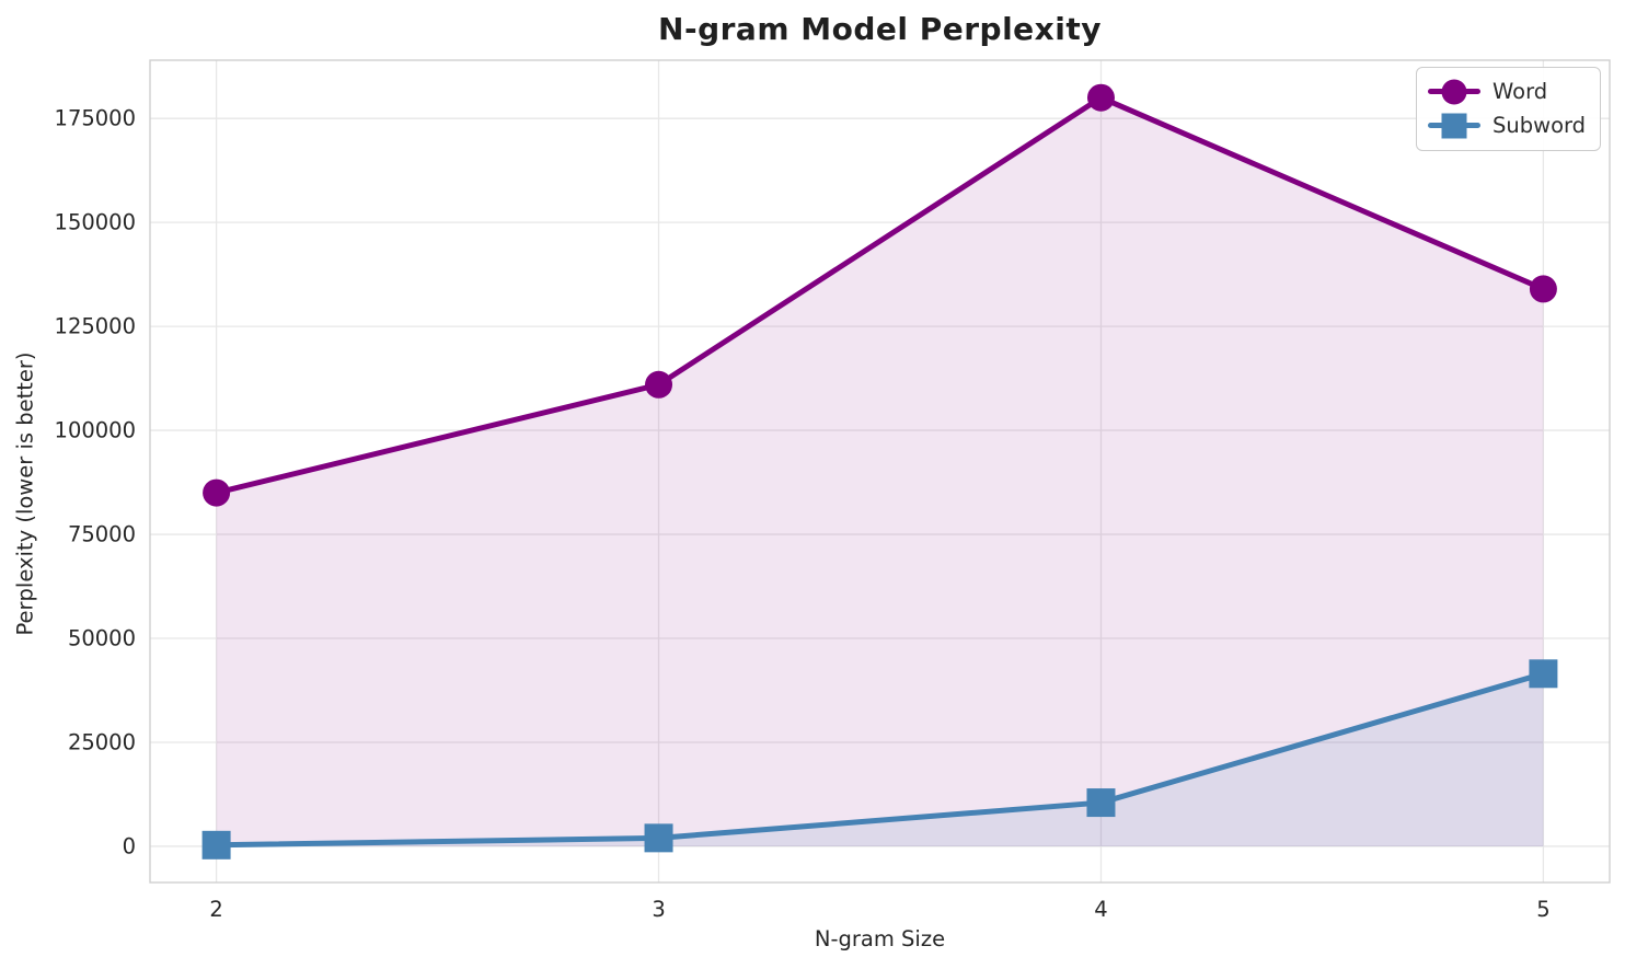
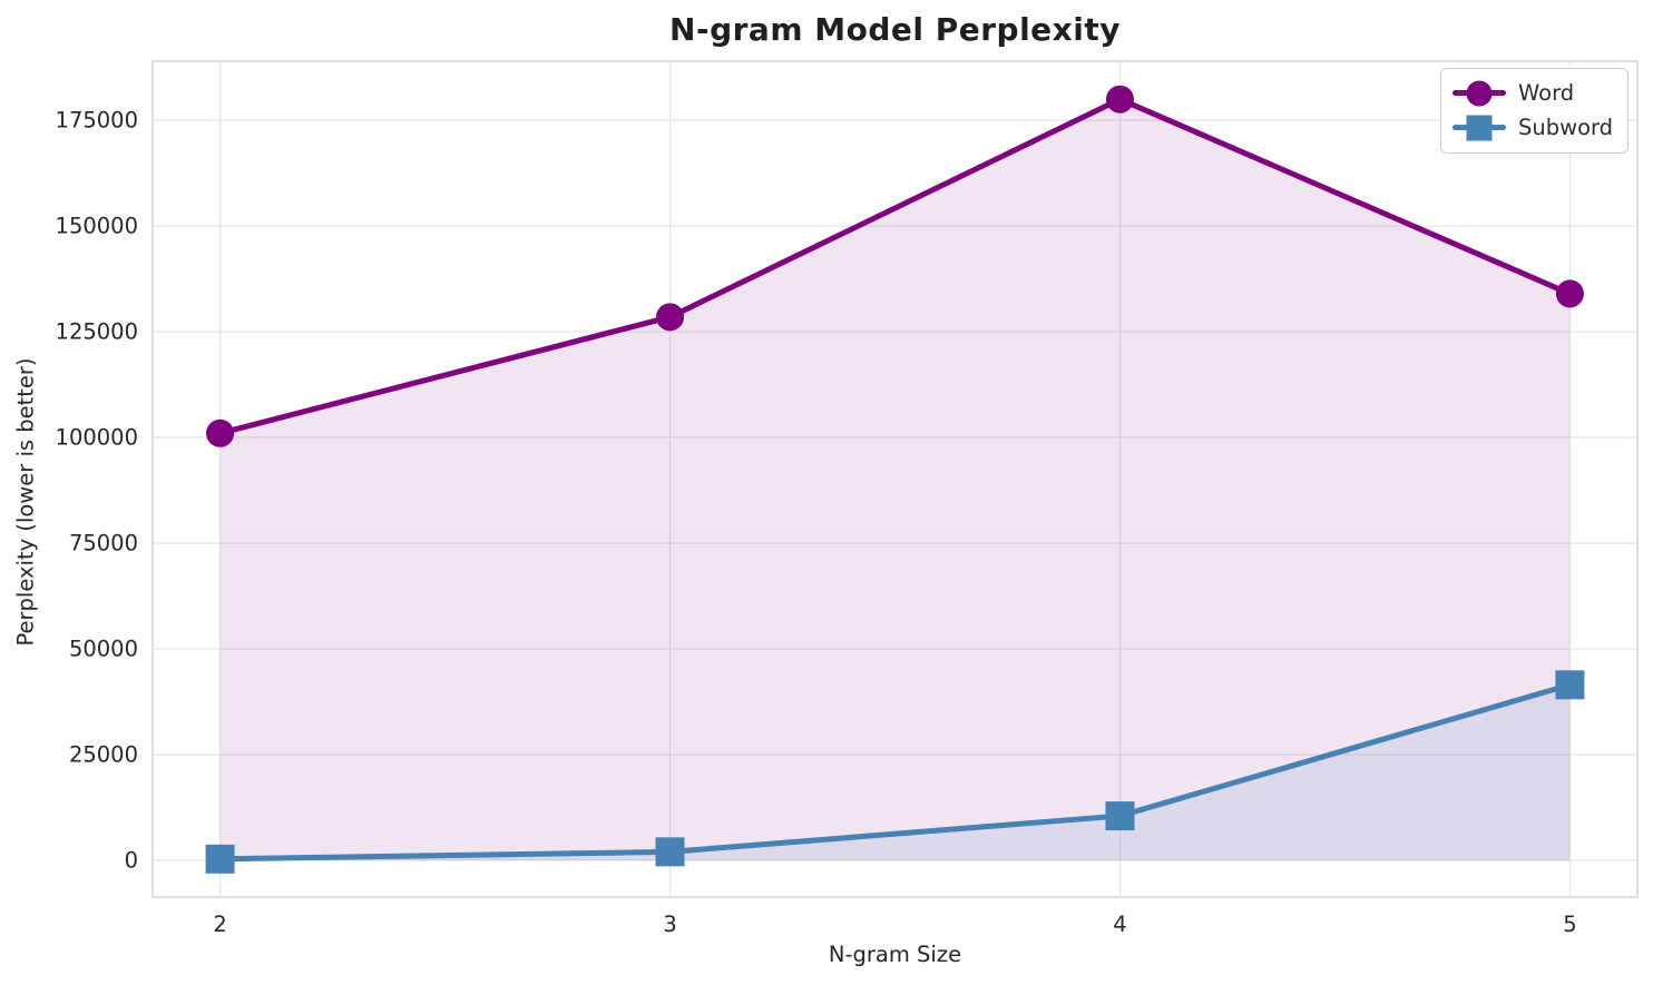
Word/2: 85000 -> 101000
Word/3: 111000 -> 128000
